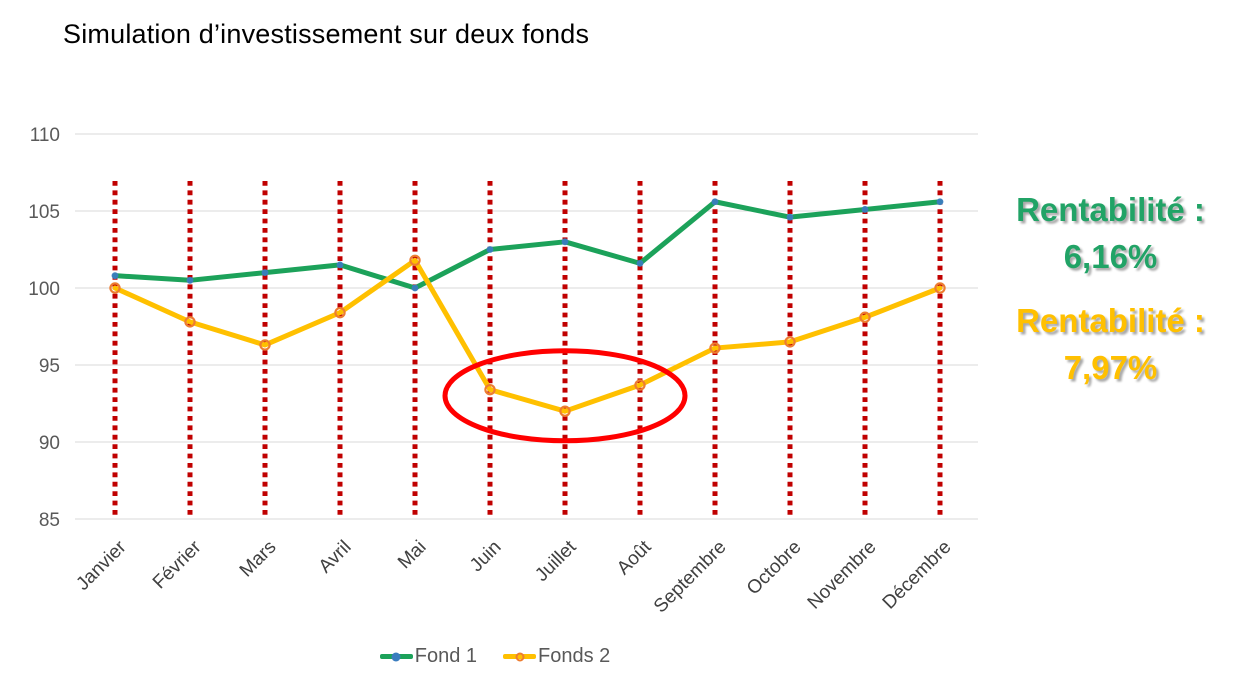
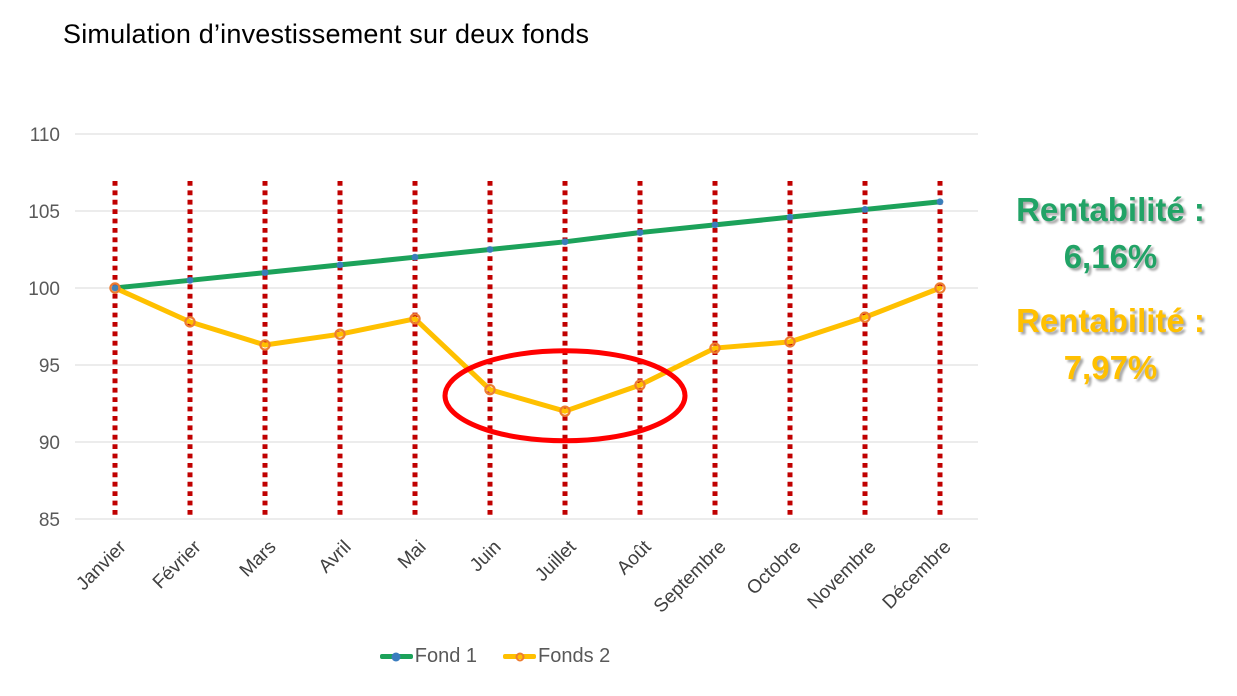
Fond 1/Janvier: 100.8 -> 100.0
Fonds 2/Avril: 98.4 -> 97.0
Fond 1/Mai: 100.0 -> 102.0
Fonds 2/Mai: 101.8 -> 98.0
Fond 1/Août: 101.6 -> 103.6
Fond 1/Septembre: 105.6 -> 104.1
